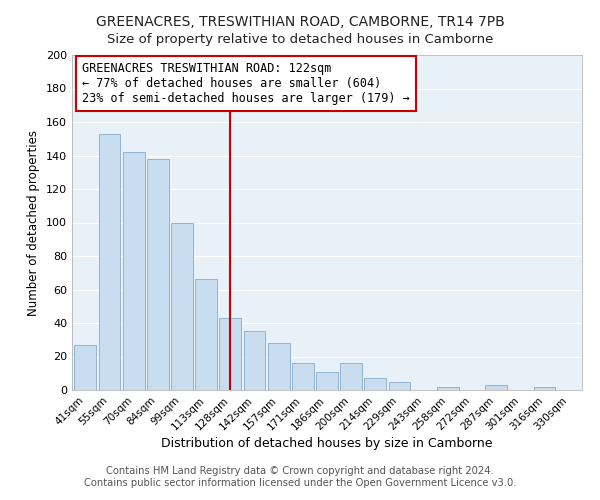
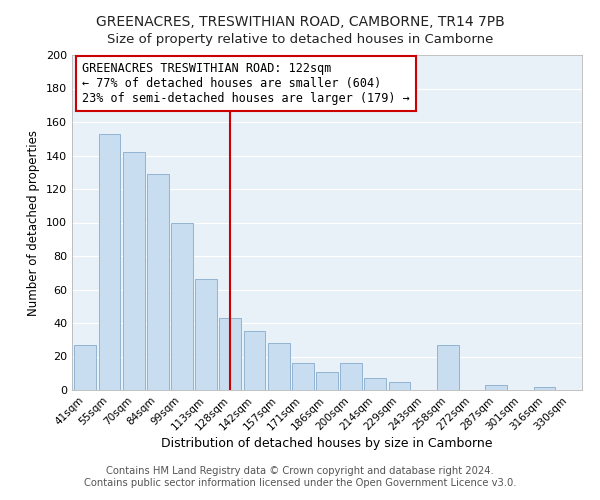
84sqm: 138 -> 129
258sqm: 2 -> 27
